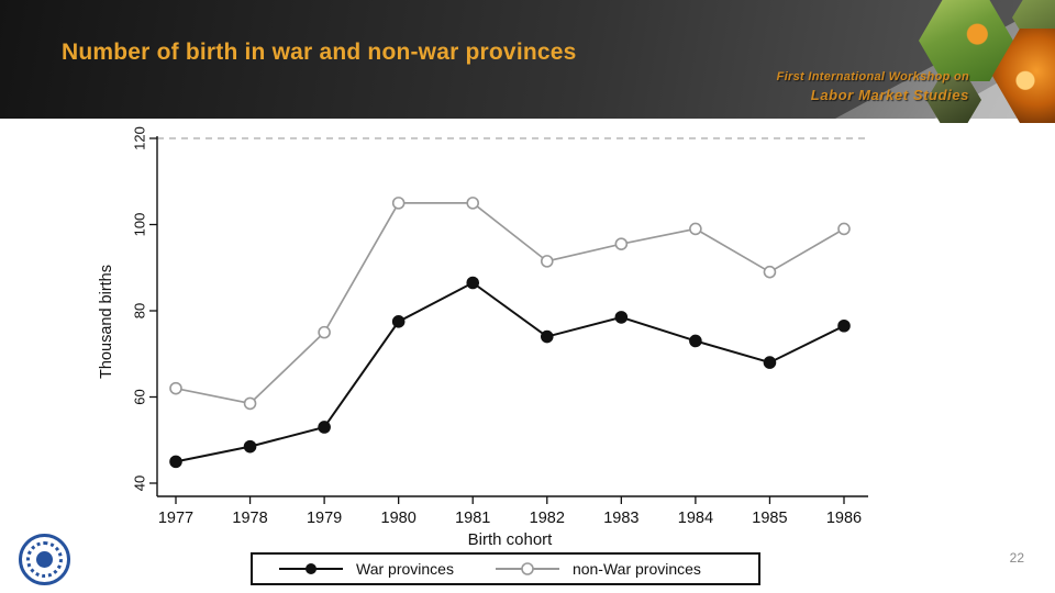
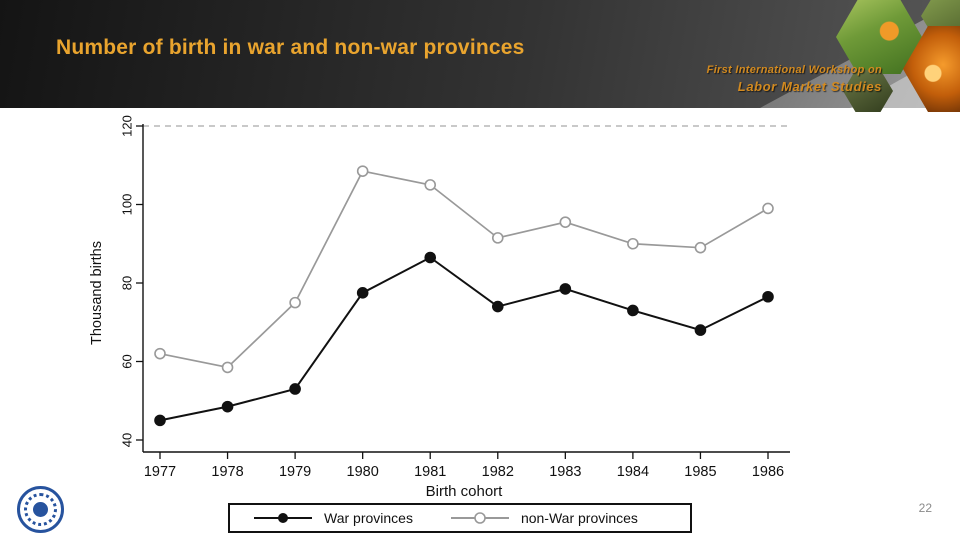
non-War provinces/1980: 105 -> 108
non-War provinces/1984: 99 -> 90
